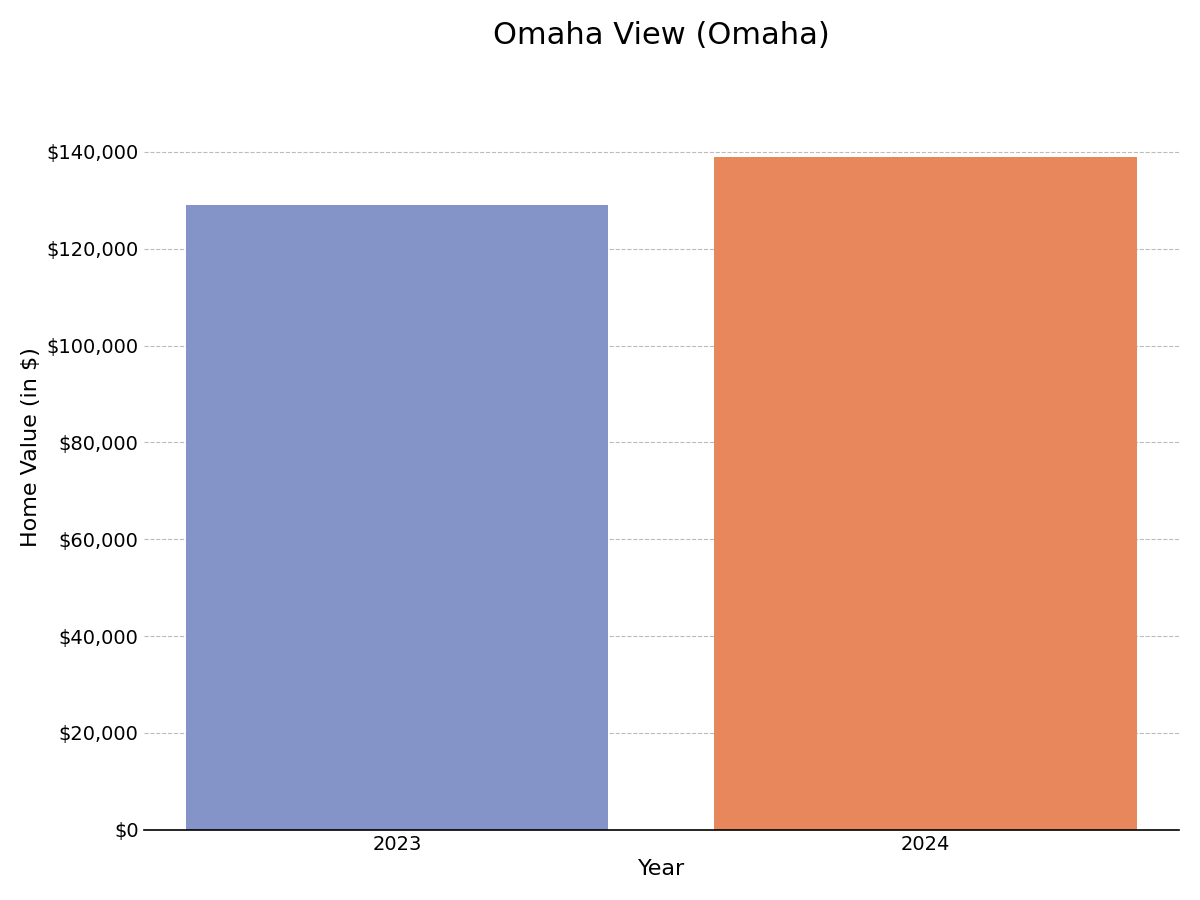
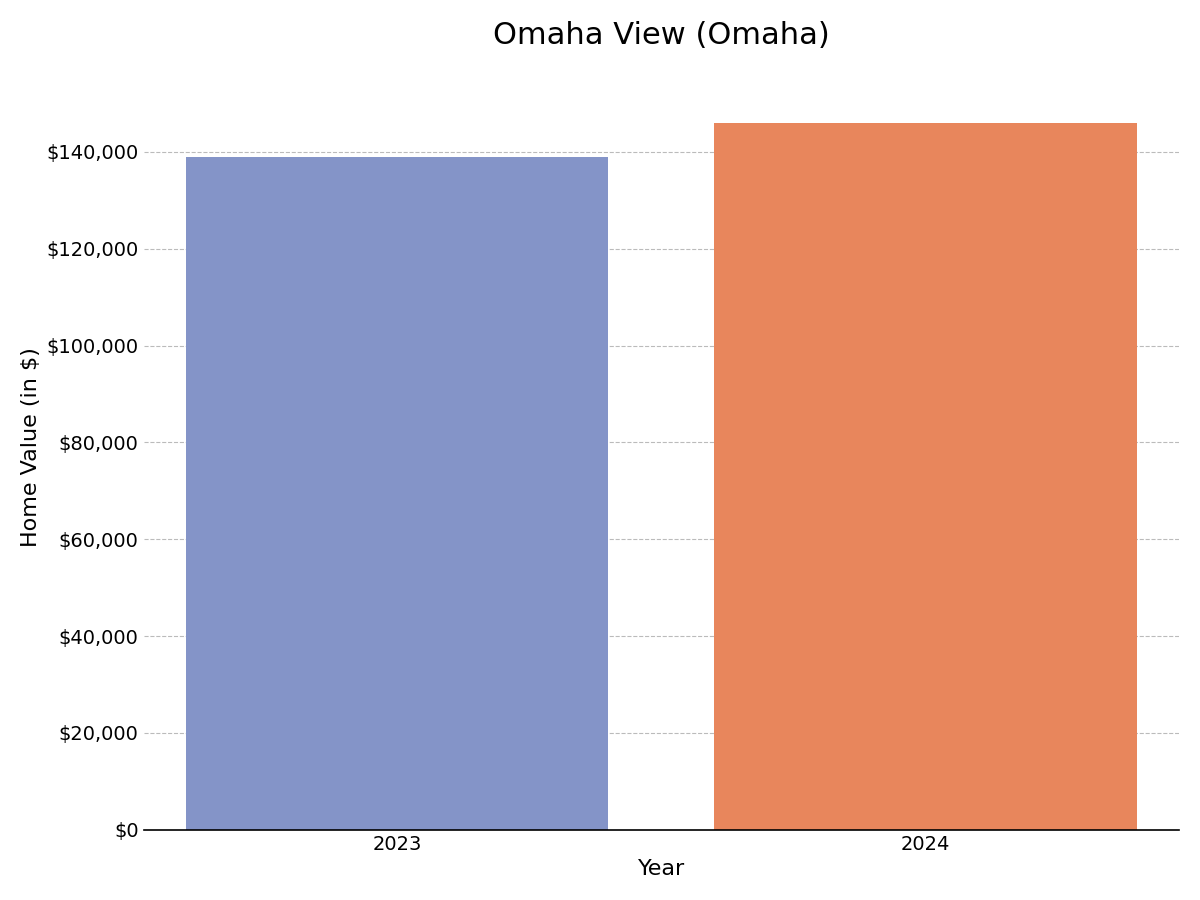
2023: $129,000 -> $139,000
2024: $139,000 -> $146,000
